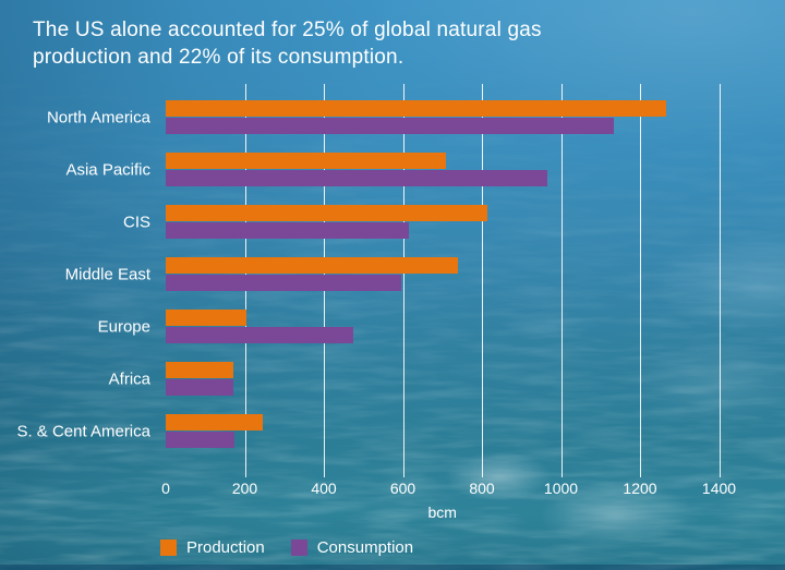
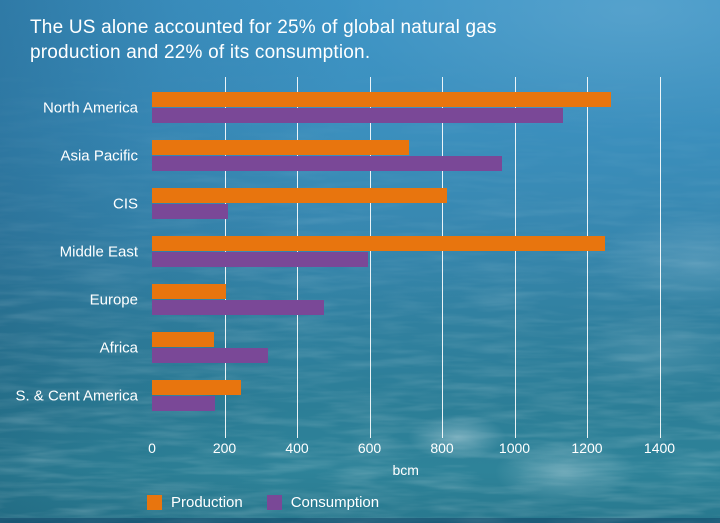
Consumption/CIS: 620 -> 210
Production/Middle East: 740 -> 1250
Consumption/Africa: 170 -> 320
